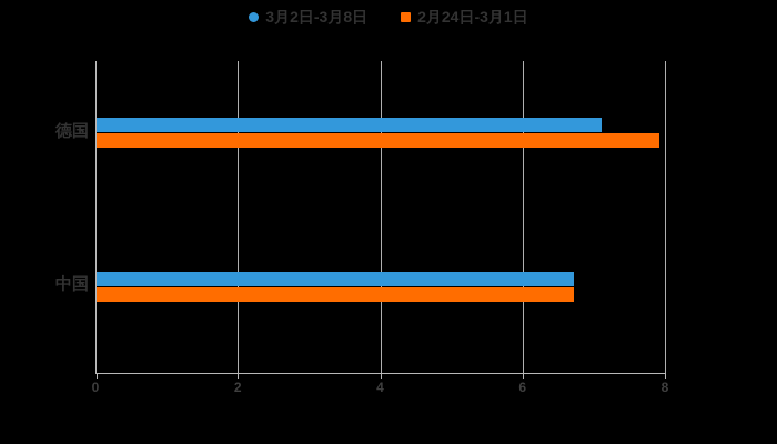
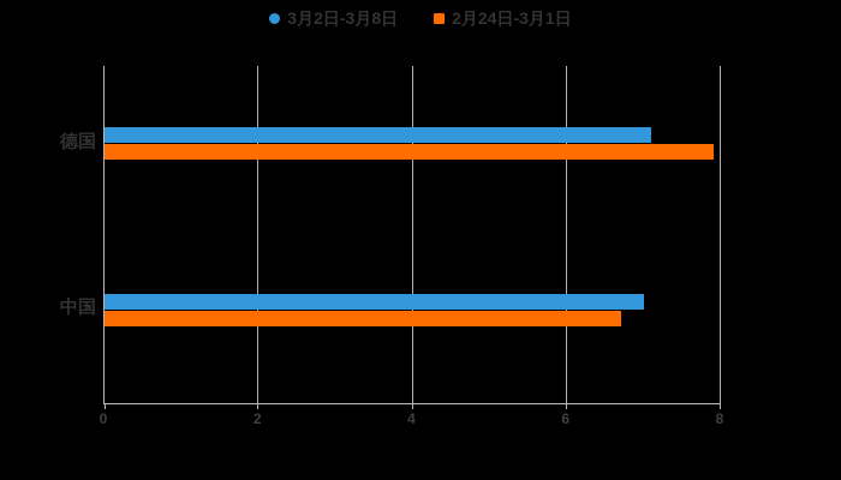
3月2日-3月8日/中国: 6.7 -> 7.0
